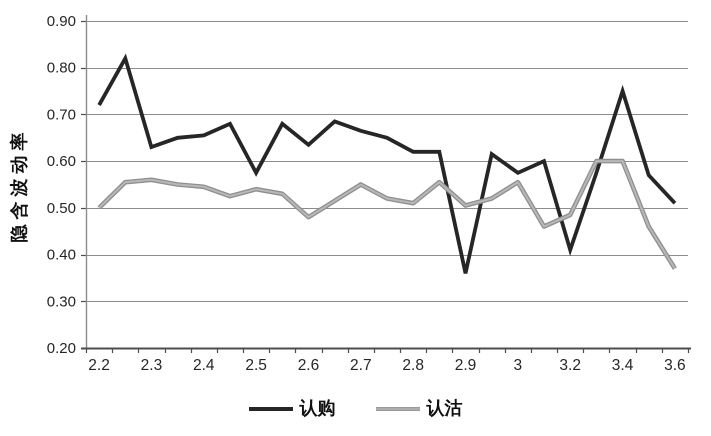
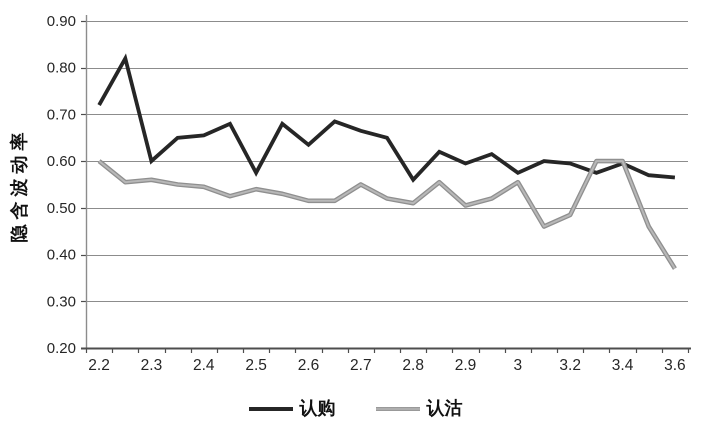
认沽/2.2: 0.50 -> 0.60
认购/2.3: 0.63 -> 0.60
认沽/2.6: 0.48 -> 0.52
认购/2.8: 0.62 -> 0.56
认购/2.9: 0.36 -> 0.59
认购/3.2: 0.41 -> 0.59
认购/3.4: 0.75 -> 0.59
认购/3.6: 0.51 -> 0.56
